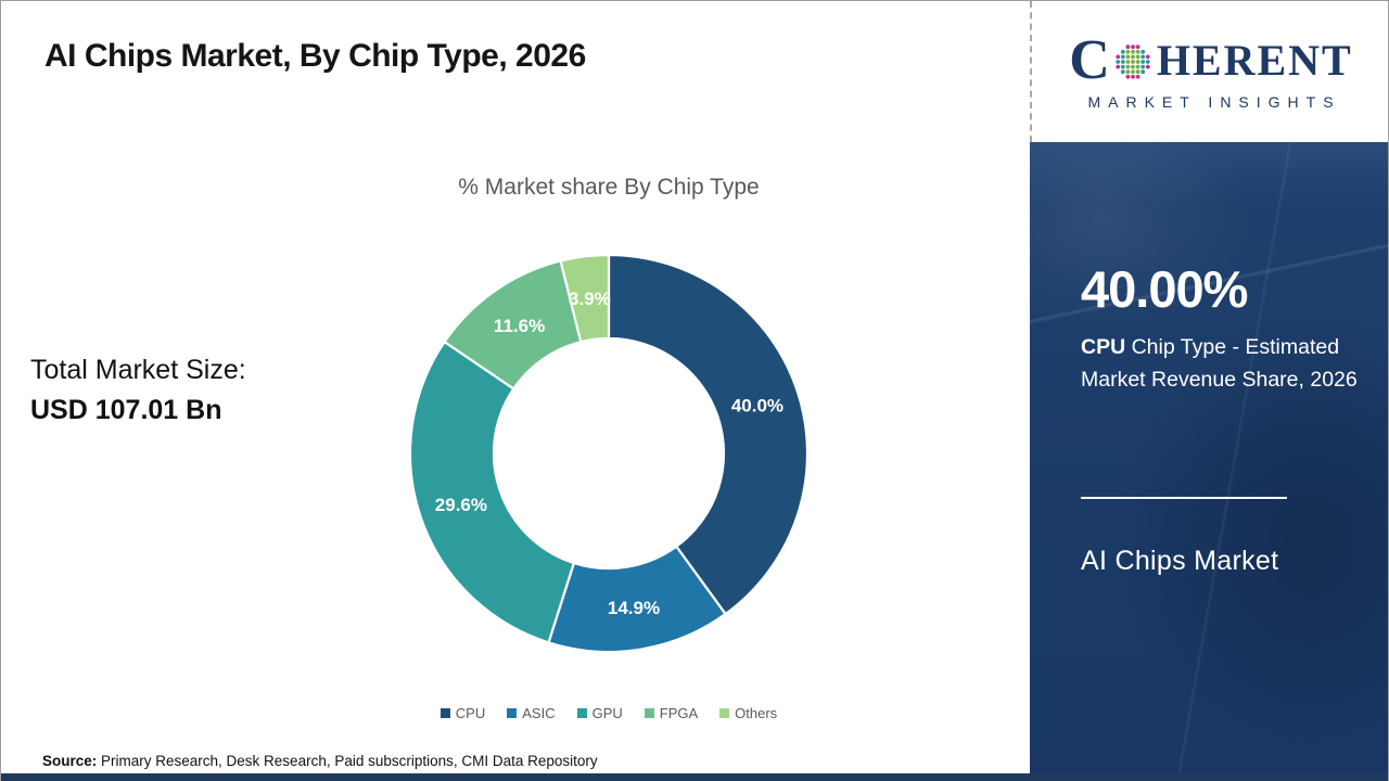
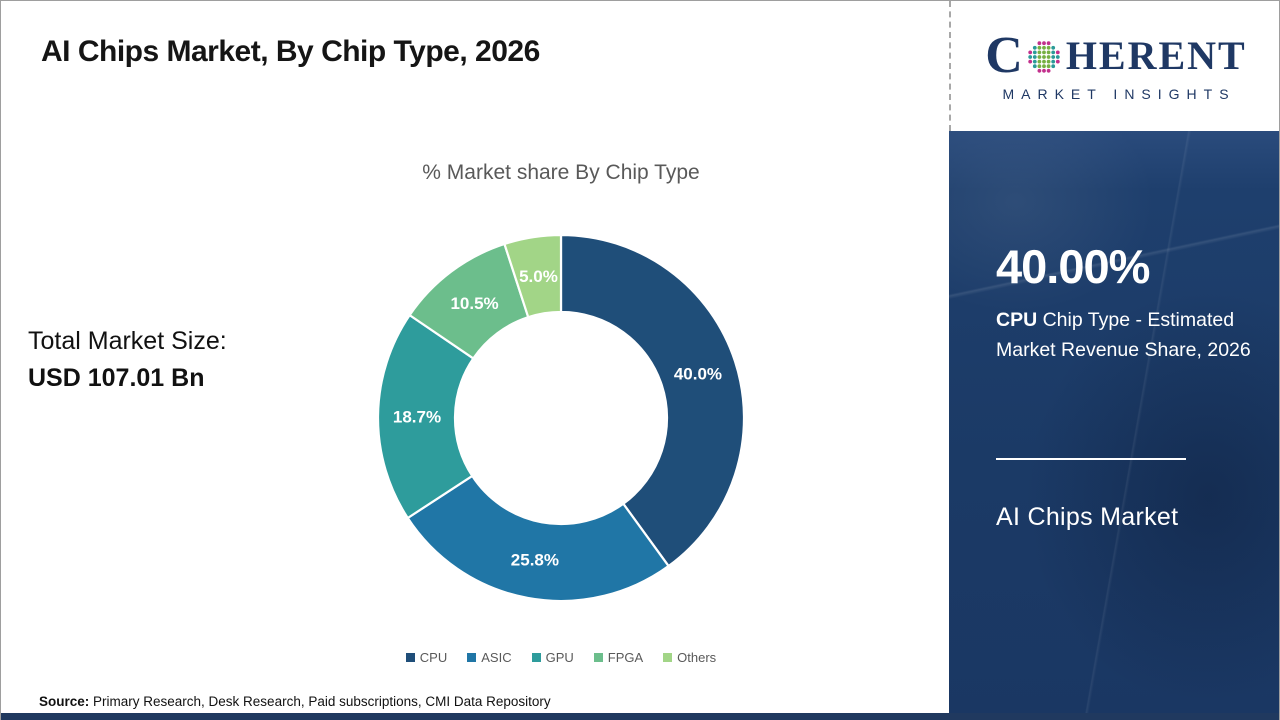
ASIC: 14.9% -> 25.8%
GPU: 29.6% -> 18.7%
FPGA: 11.6% -> 10.5%
Others: 3.9% -> 5.0%
